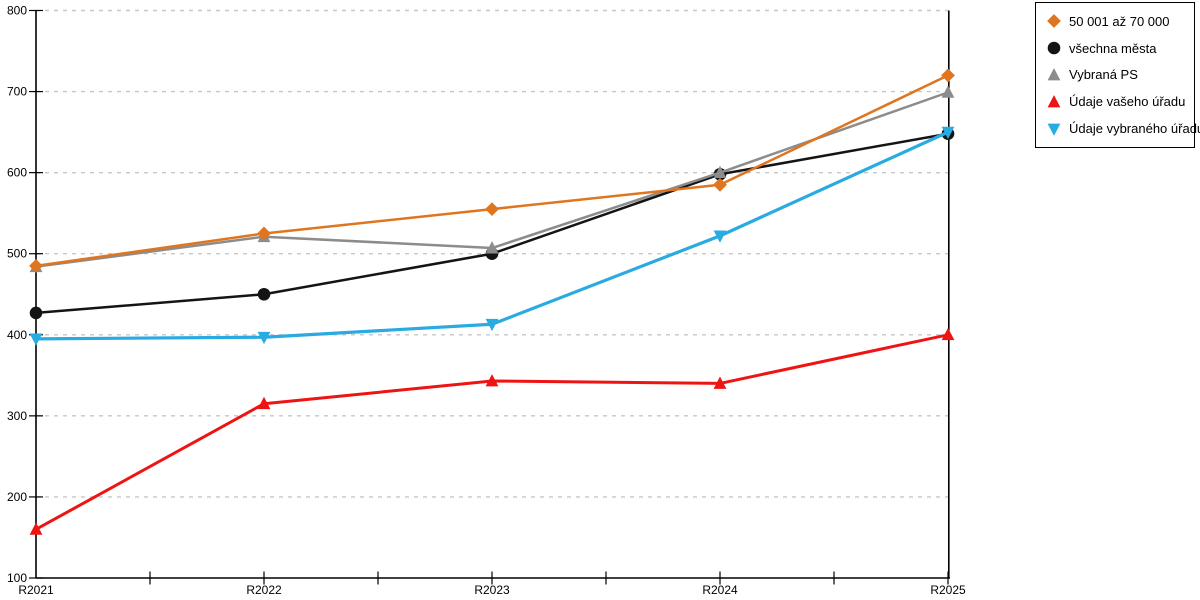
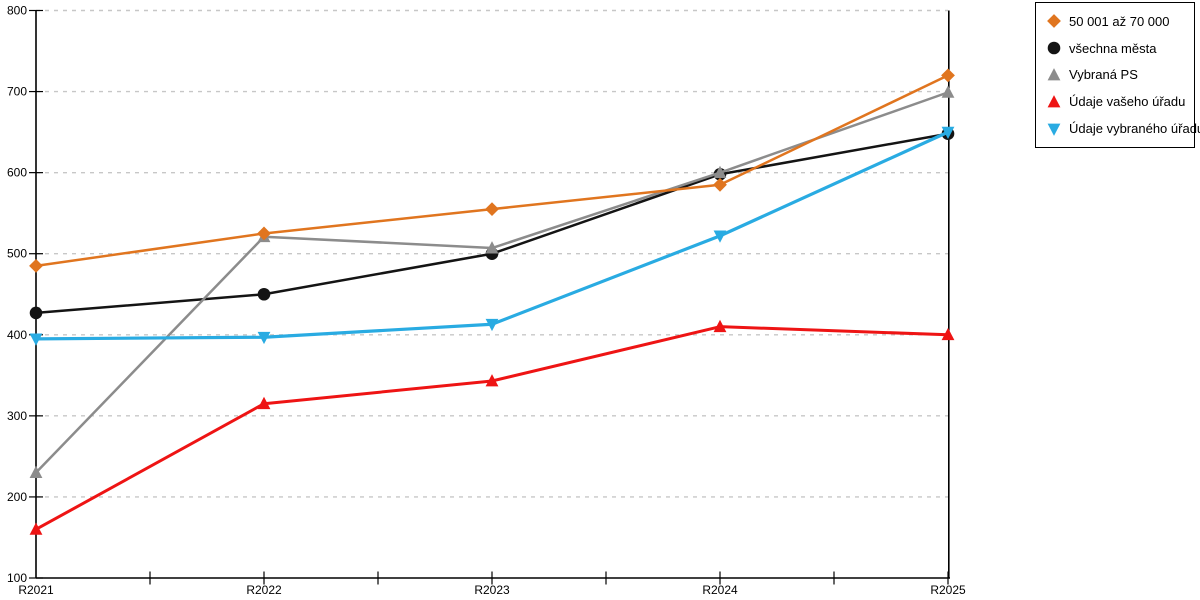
Vybraná PS/R2021: 480 -> 230
Údaje vašeho úřadu/R2024: 340 -> 410
